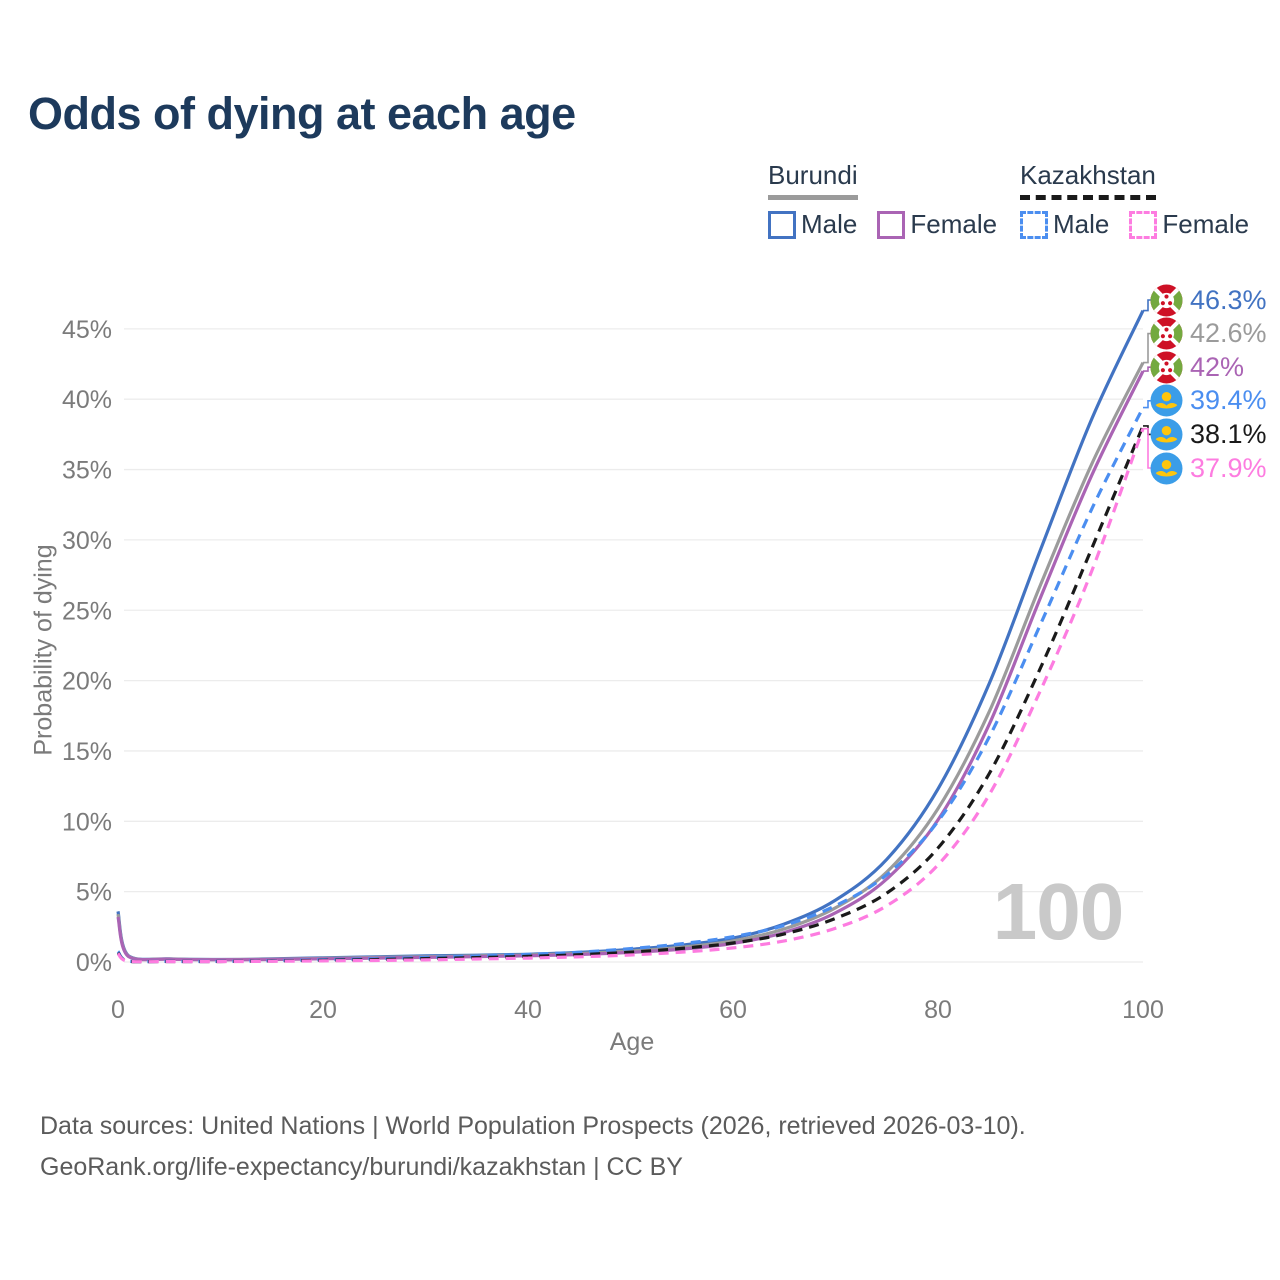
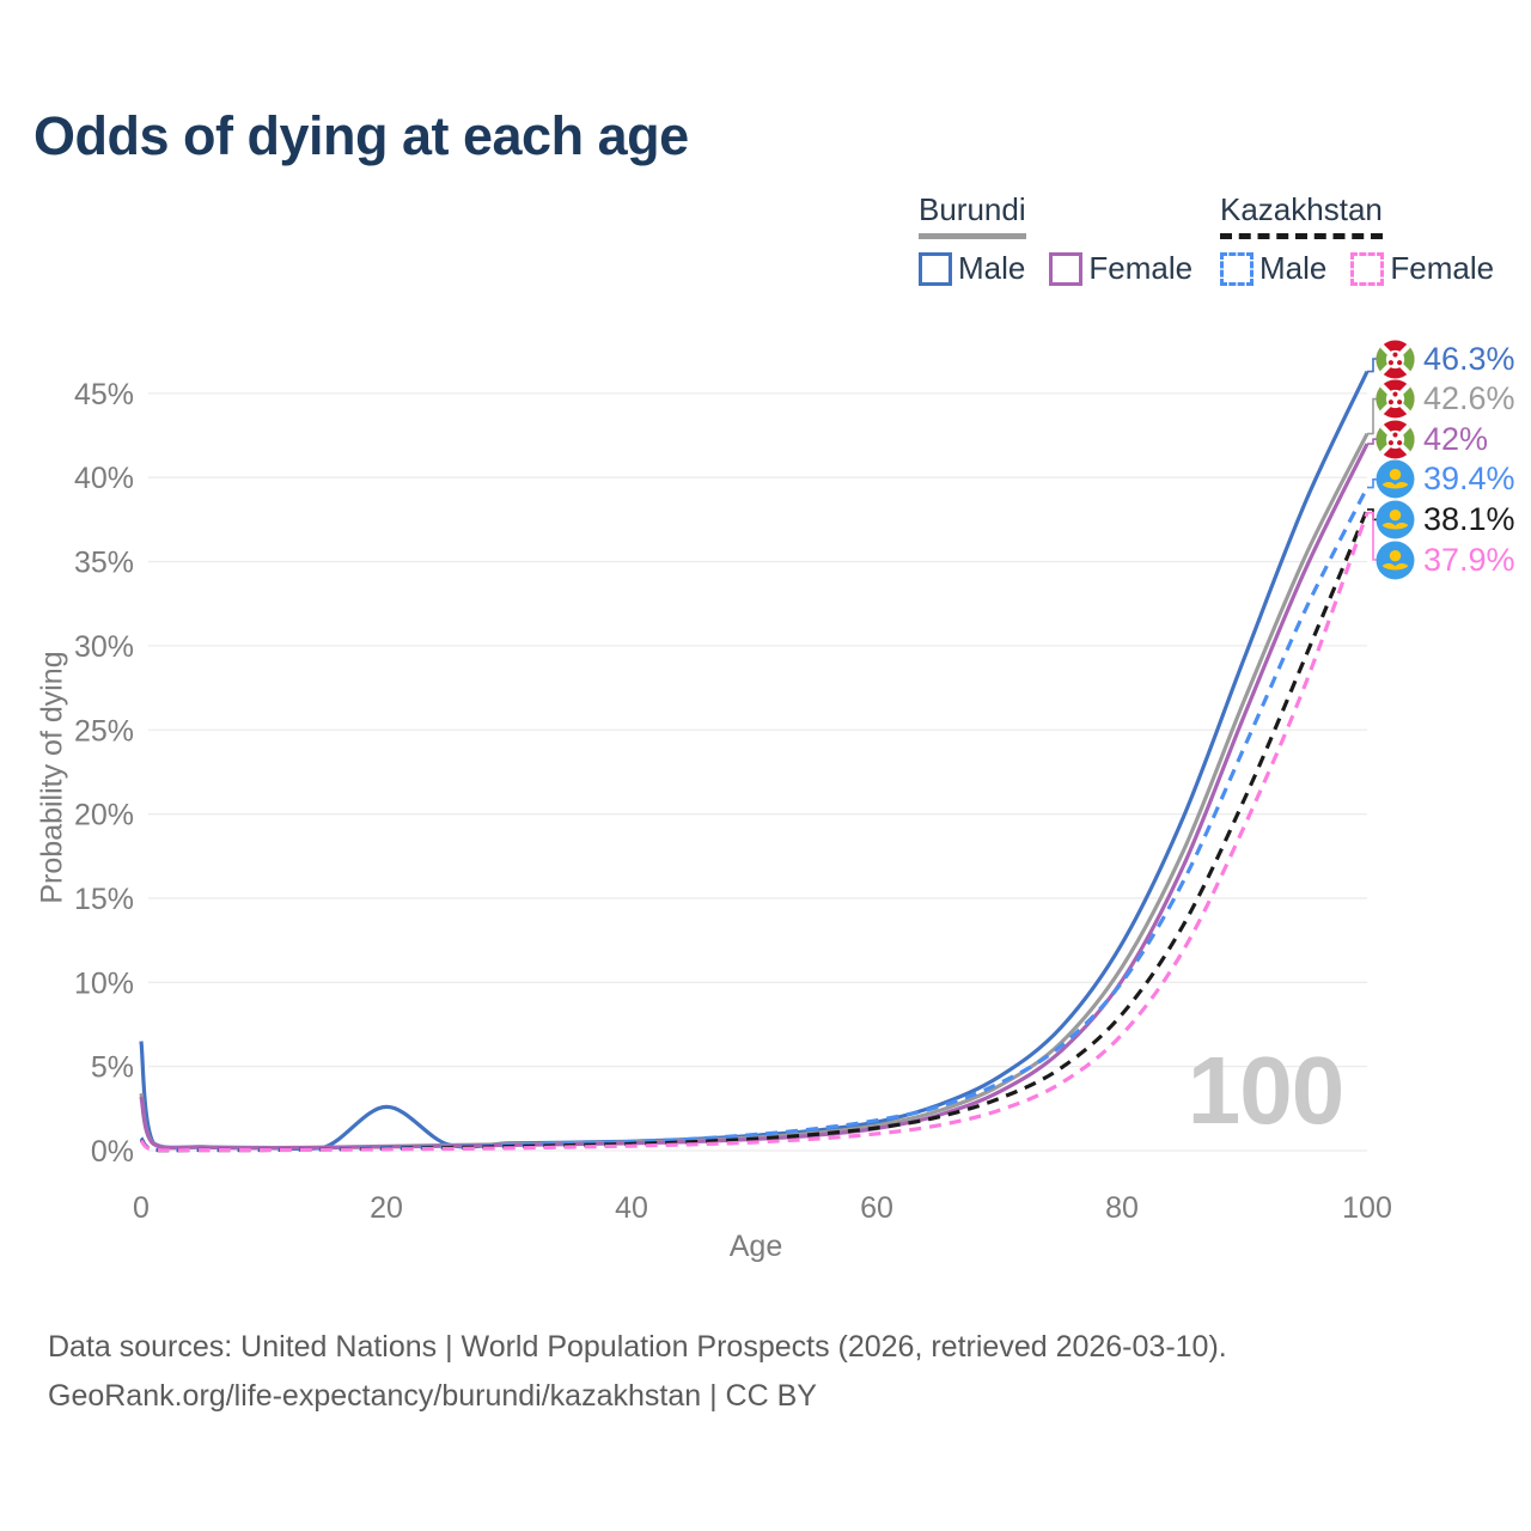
Burundi Male/0: 3.6% -> 6.5%
Burundi Male/20: 0.3% -> 2.6%
